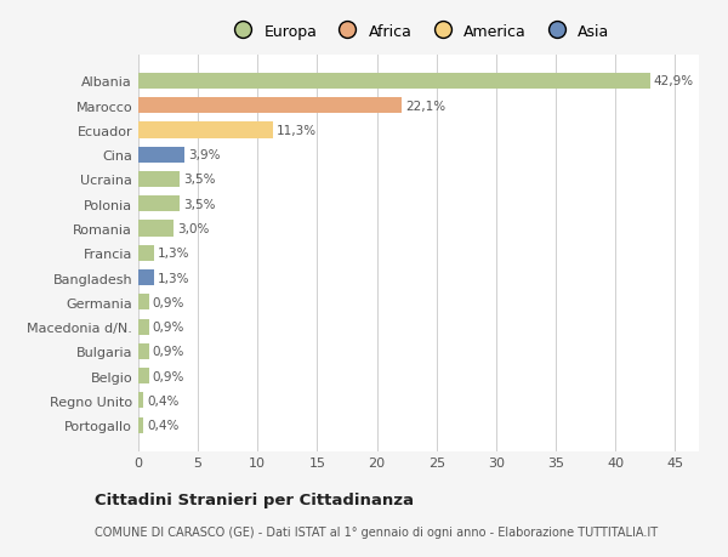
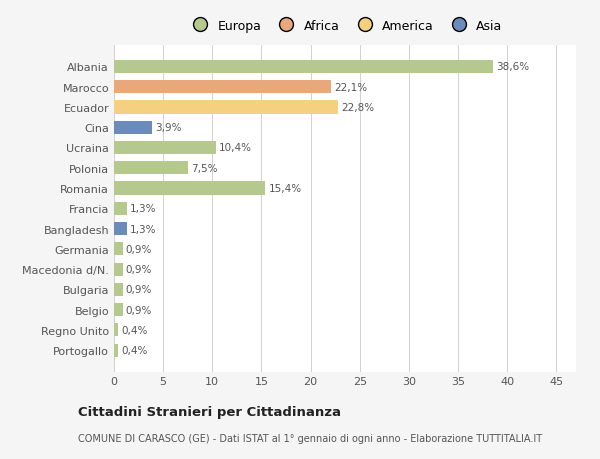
Albania: 42,9% -> 38,6%
Ecuador: 11,3% -> 22,8%
Ucraina: 3,5% -> 10,4%
Polonia: 3,5% -> 7,5%
Romania: 3,0% -> 15,4%
